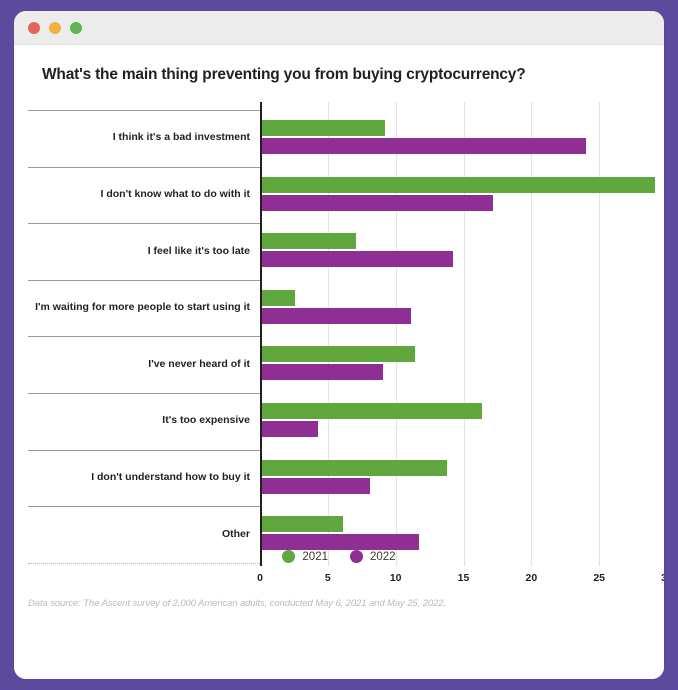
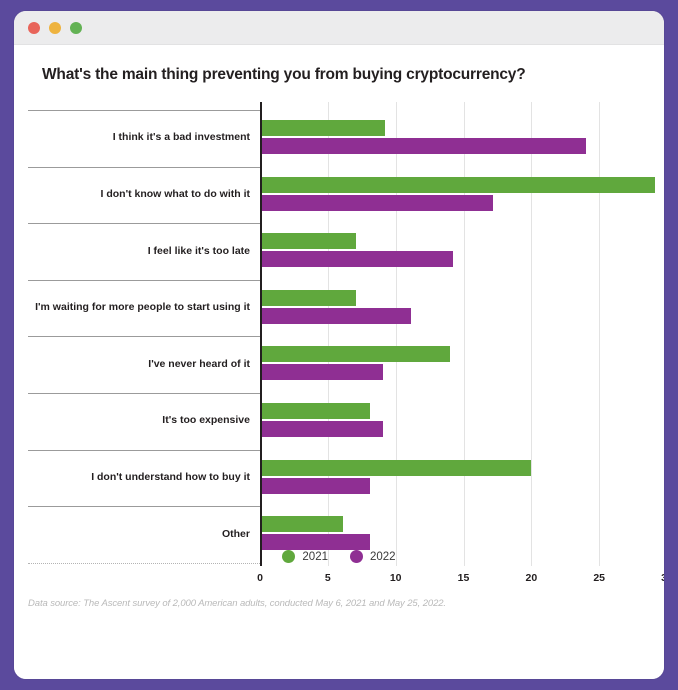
2021/I'm waiting for more people to start using it: 2.6 -> 7.1
2021/I've never heard of it: 11.4 -> 14.0
2021/It's too expensive: 16.4 -> 8.1
2022/It's too expensive: 4.3 -> 9.1
2021/I don't understand how to buy it: 13.8 -> 20.0
2022/Other: 11.7 -> 8.1
